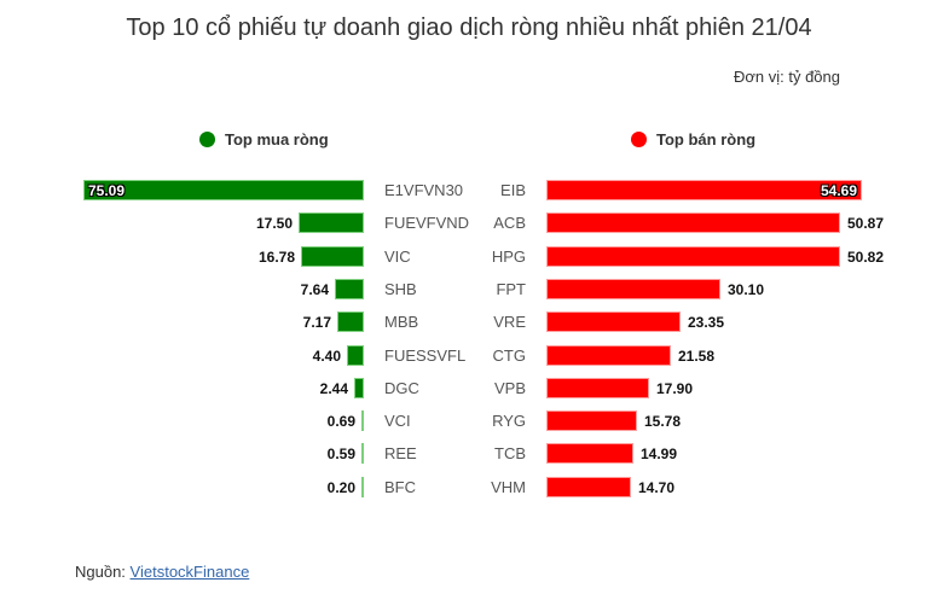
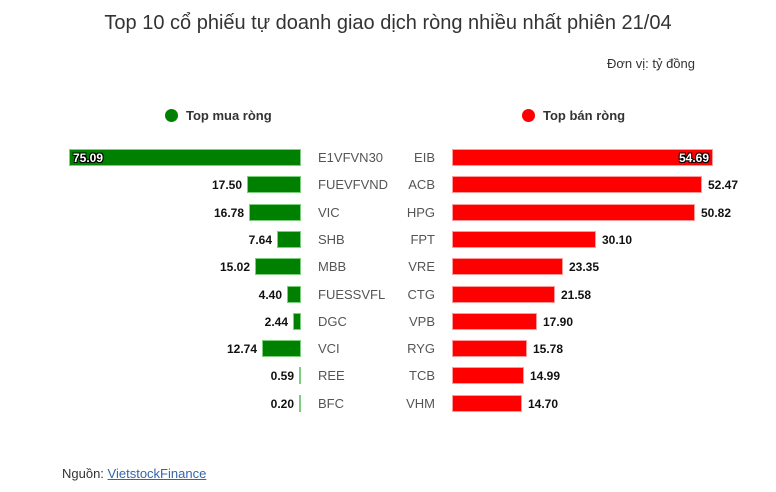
Top mua ròng/MBB: 7.17 -> 15.02
Top mua ròng/VCI: 0.69 -> 12.74
Top bán ròng/ACB: 50.87 -> 52.47
